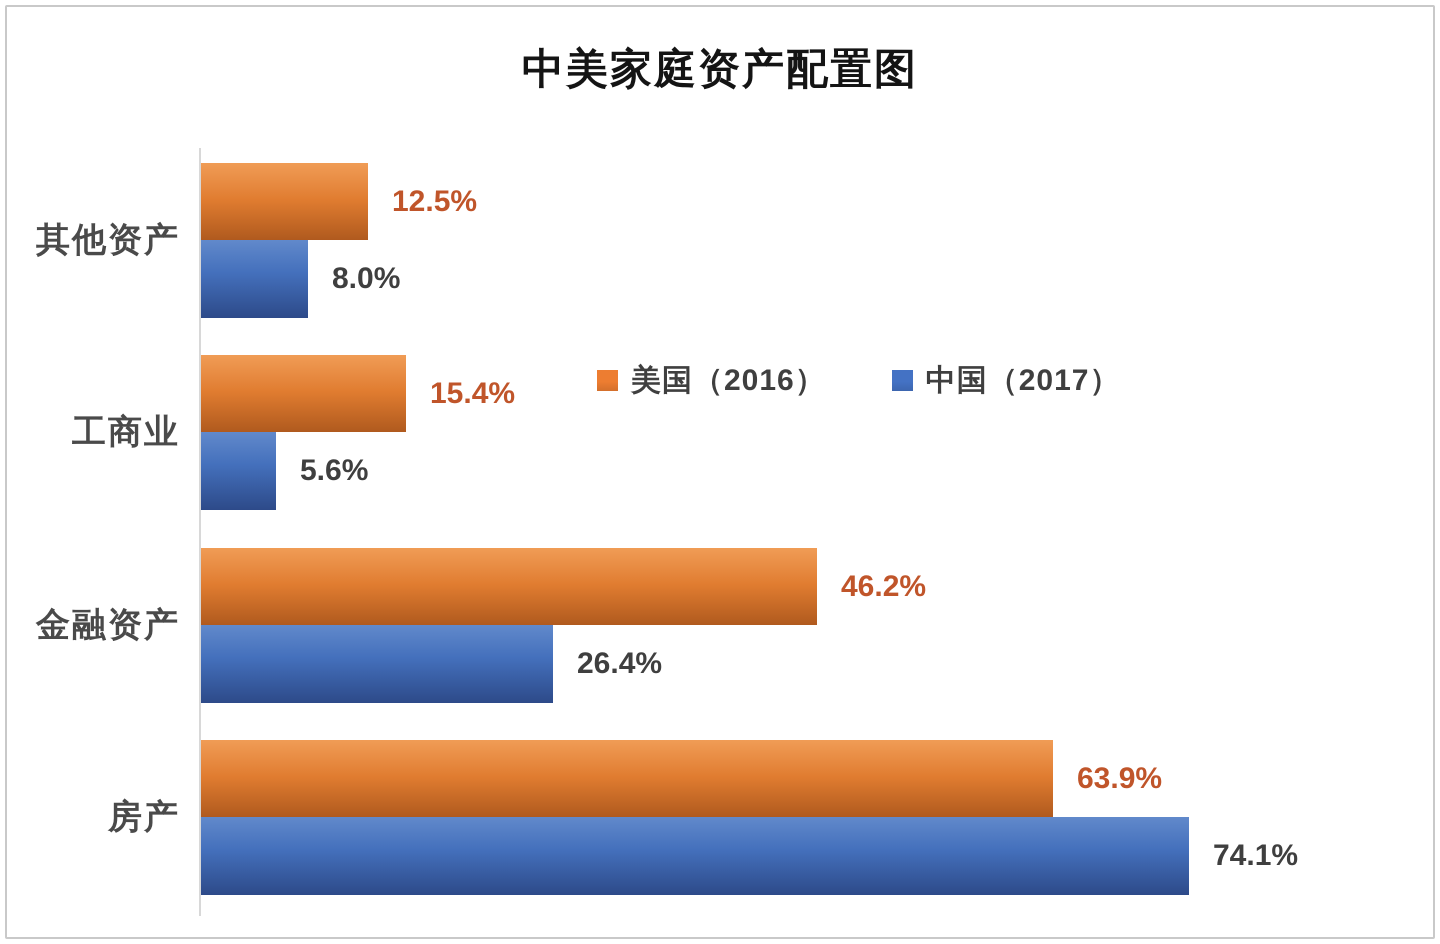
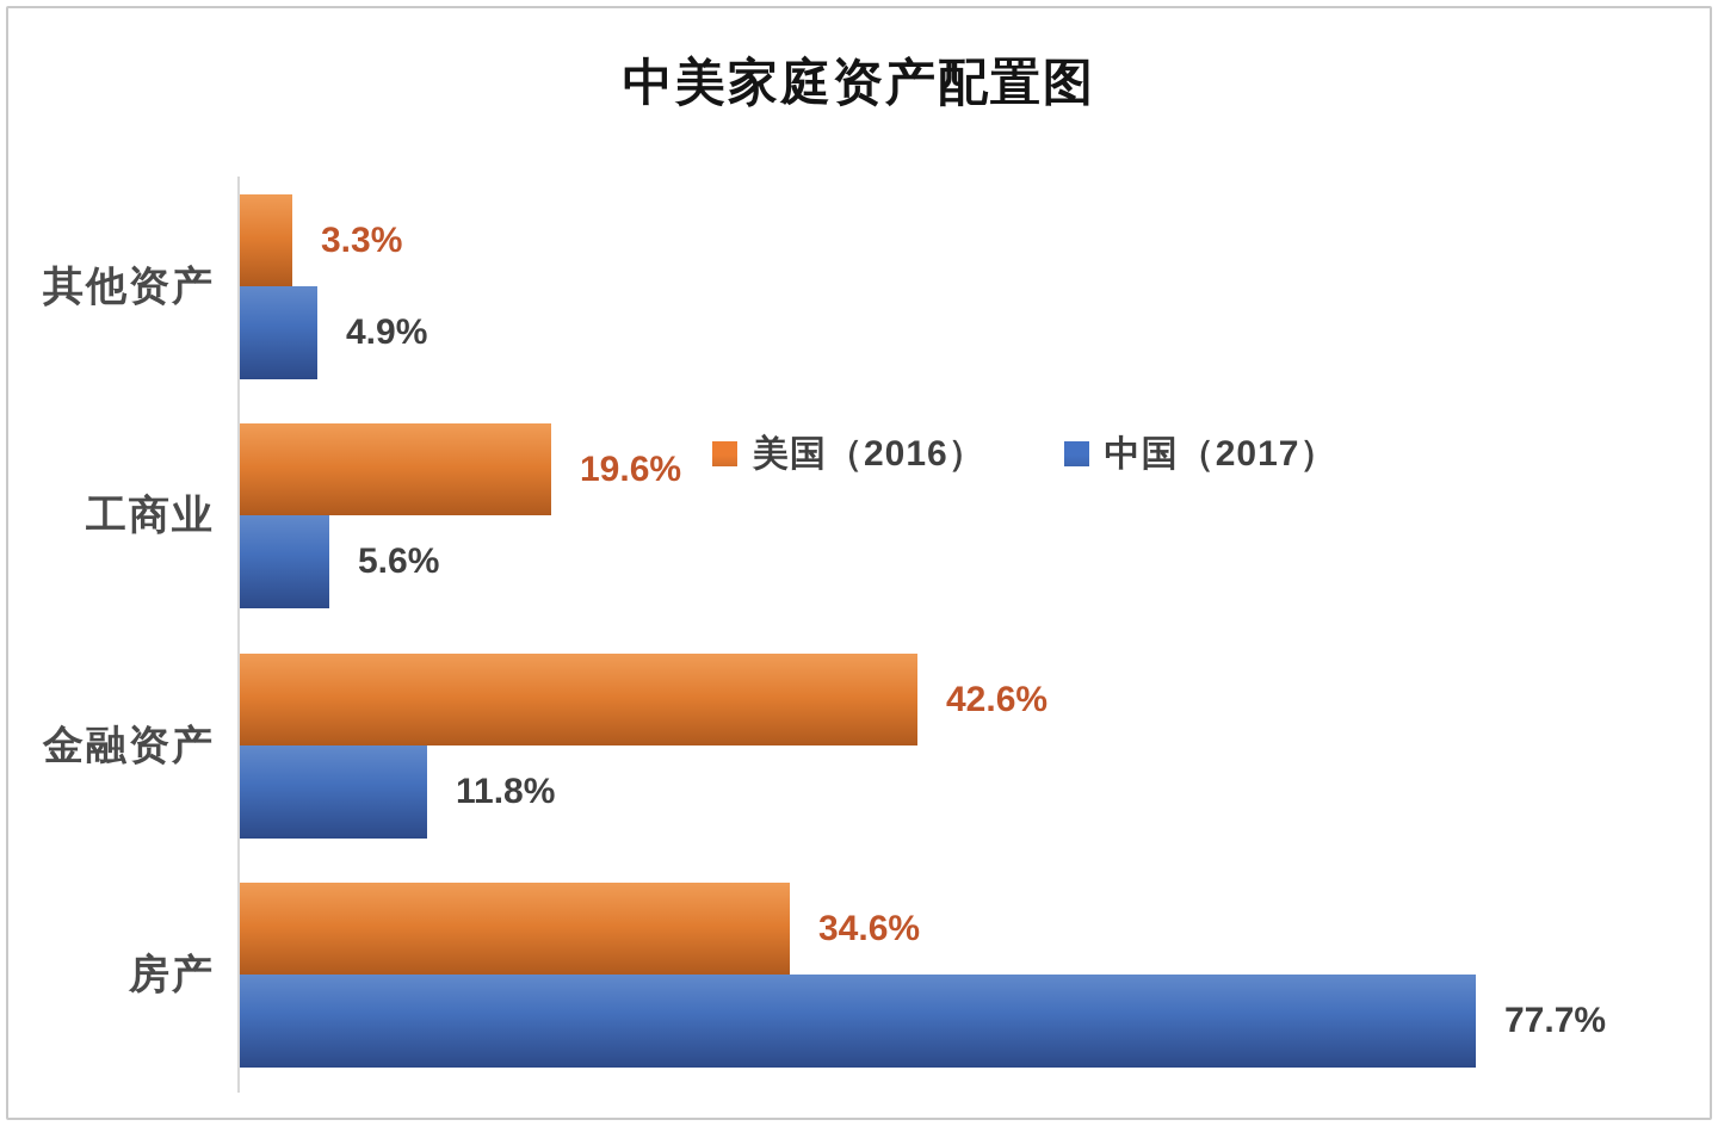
美国（2016）/其他资产: 12.5% -> 3.3%
中国（2017）/其他资产: 8.0% -> 4.9%
美国（2016）/工商业: 15.4% -> 19.6%
美国（2016）/金融资产: 46.2% -> 42.6%
中国（2017）/金融资产: 26.4% -> 11.8%
美国（2016）/房产: 63.9% -> 34.6%
中国（2017）/房产: 74.1% -> 77.7%
